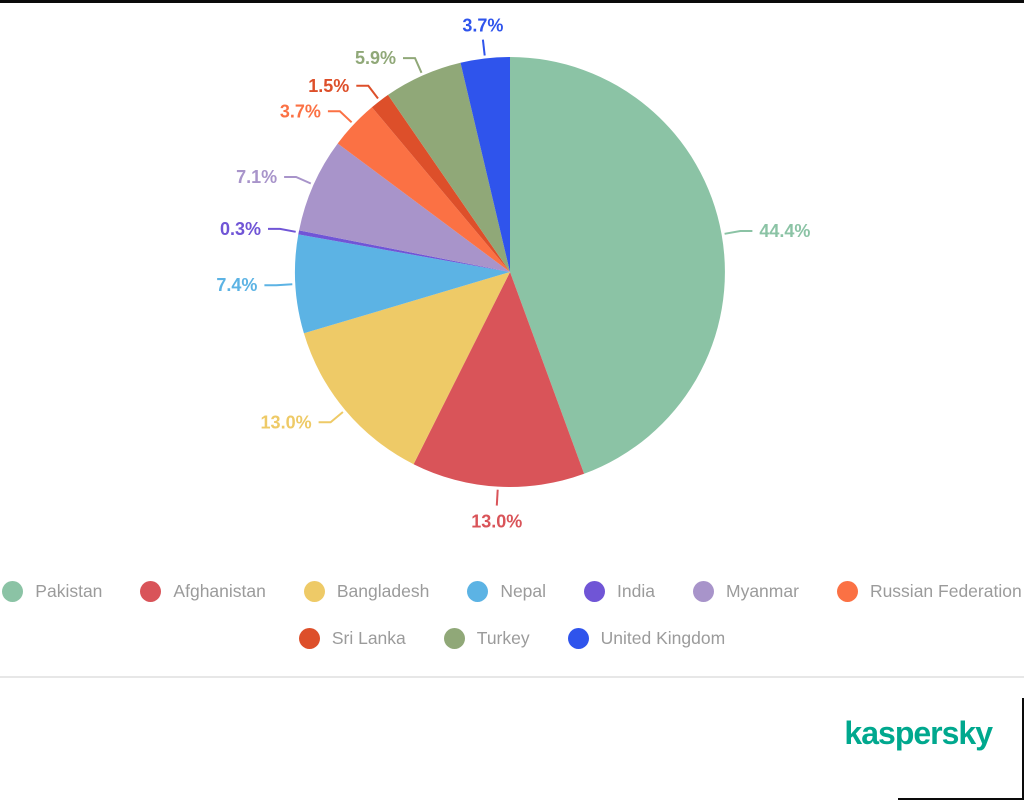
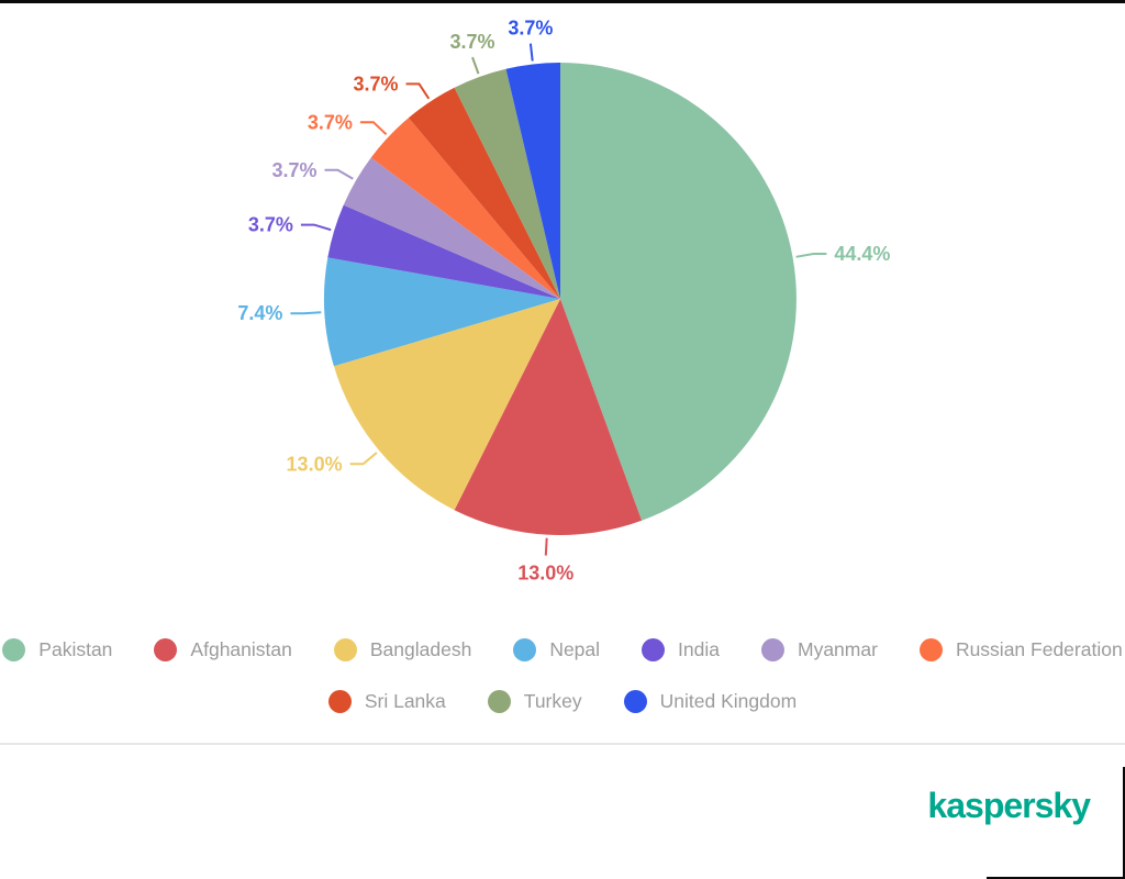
India: 0.3% -> 3.7%
Myanmar: 7.1% -> 3.7%
Sri Lanka: 1.5% -> 3.7%
Turkey: 5.9% -> 3.7%
